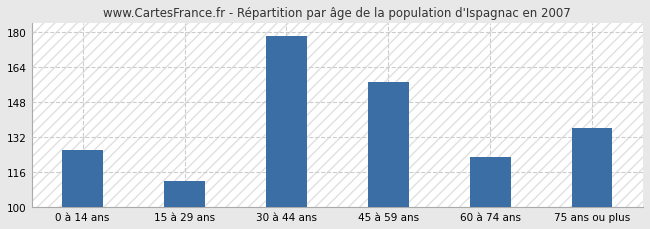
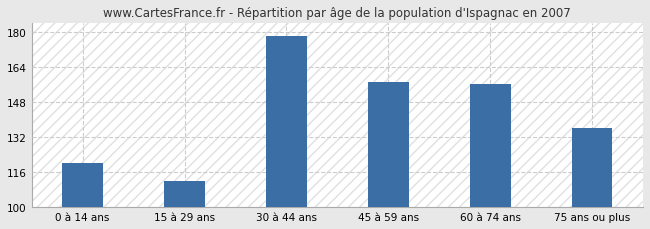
0 à 14 ans: 126 -> 120
60 à 74 ans: 123 -> 156
